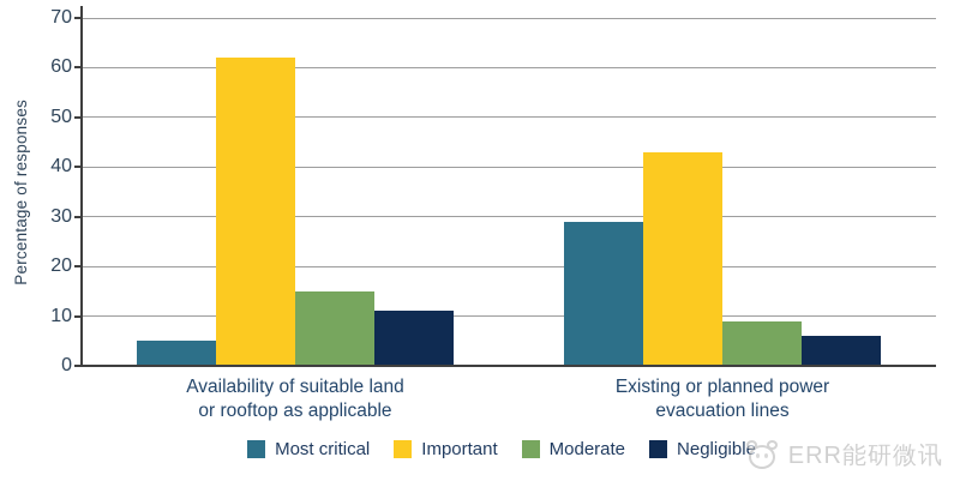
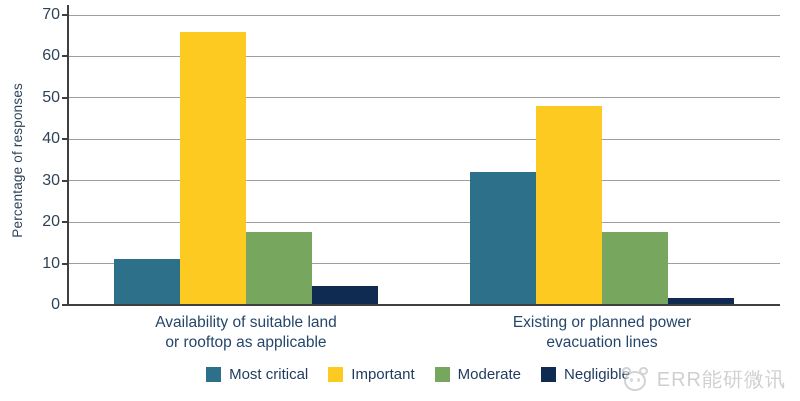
Most critical/Availability of suitable land or rooftop as applicable: 5 -> 11
Important/Availability of suitable land or rooftop as applicable: 62 -> 66
Moderate/Availability of suitable land or rooftop as applicable: 15 -> 18
Negligible/Availability of suitable land or rooftop as applicable: 11 -> 5
Most critical/Existing or planned power evacuation lines: 29 -> 32
Important/Existing or planned power evacuation lines: 43 -> 48
Moderate/Existing or planned power evacuation lines: 9 -> 18
Negligible/Existing or planned power evacuation lines: 6 -> 2
